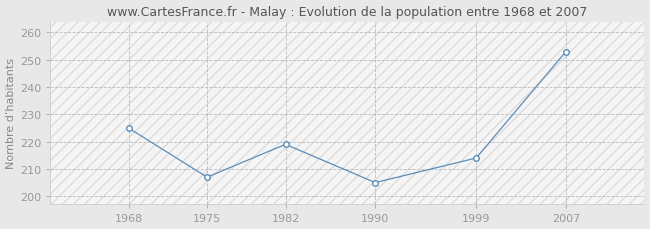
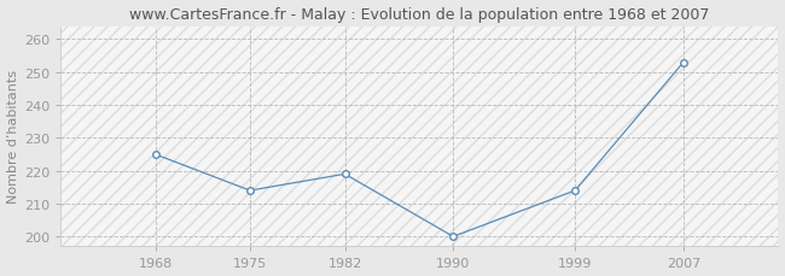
1975: 207 -> 214
1990: 205 -> 200
